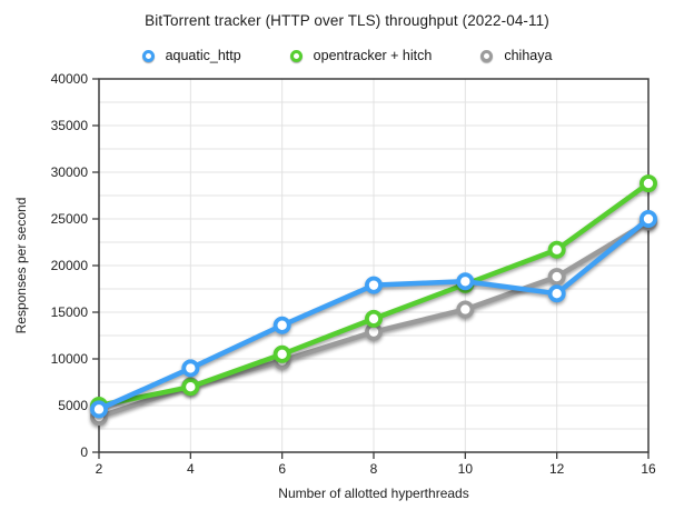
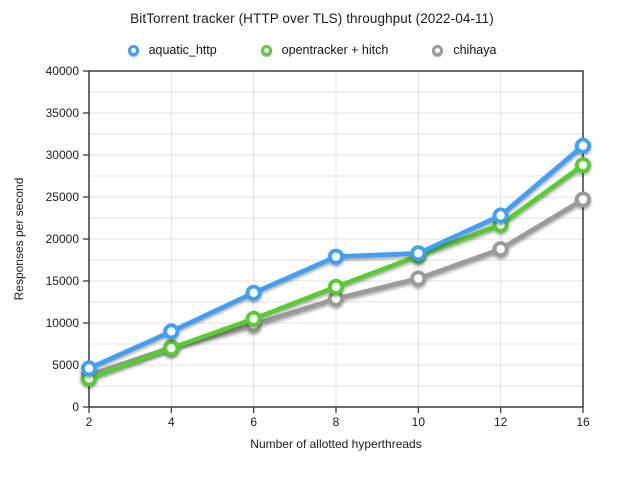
opentracker + hitch/2: 5000 -> 3000
aquatic_http/12: 17000 -> 23000
aquatic_http/16: 25000 -> 31000
